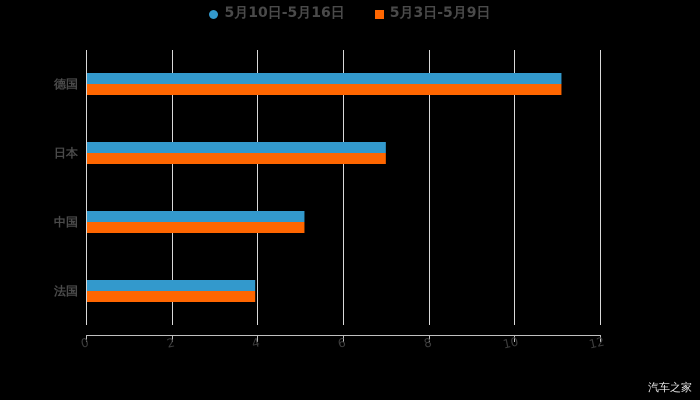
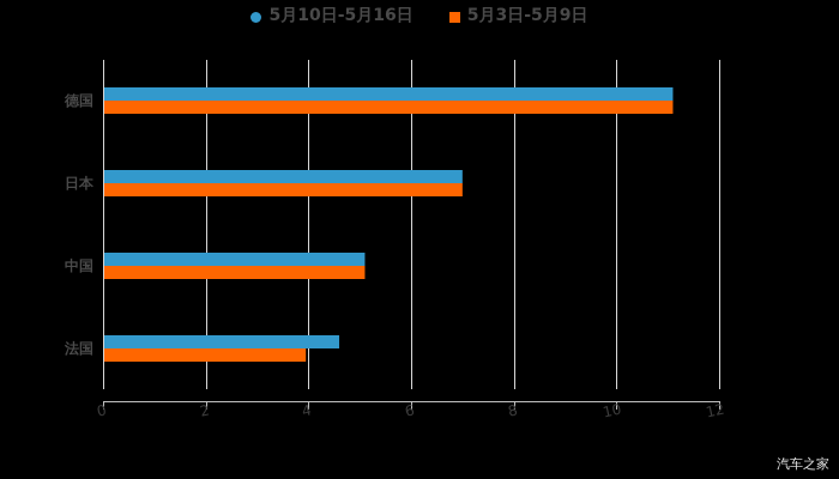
5月10日-5月16日/法国: 4.0 -> 4.6
